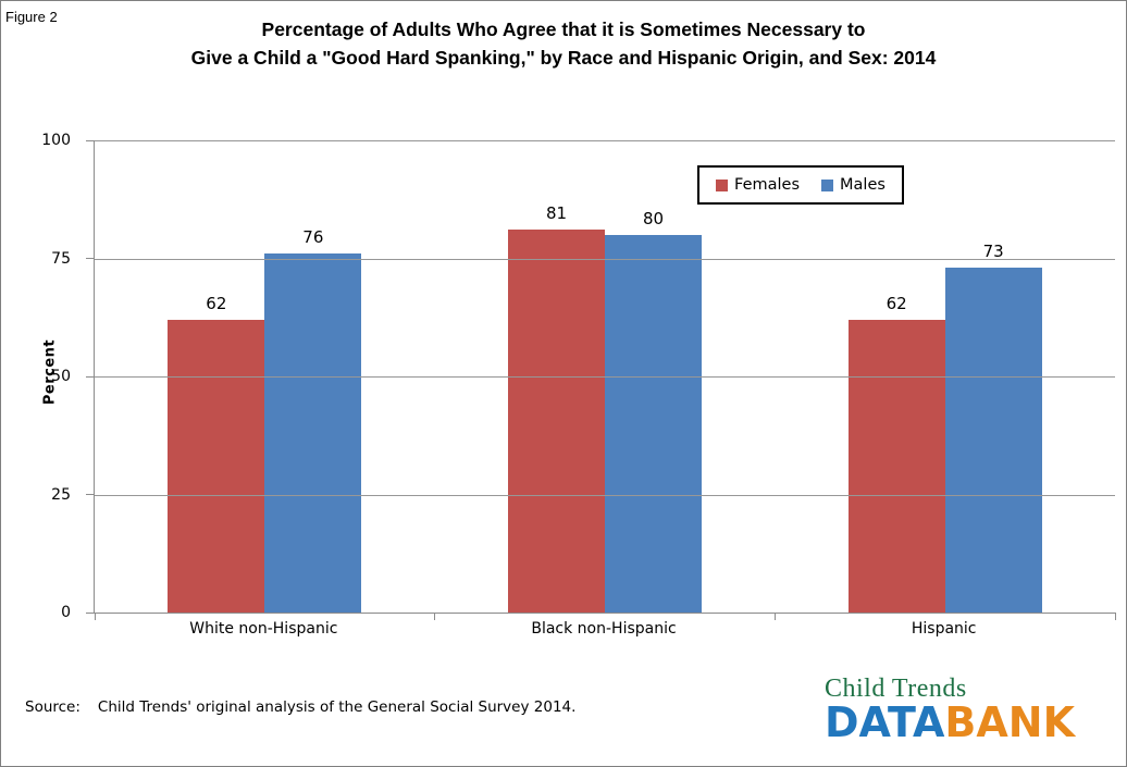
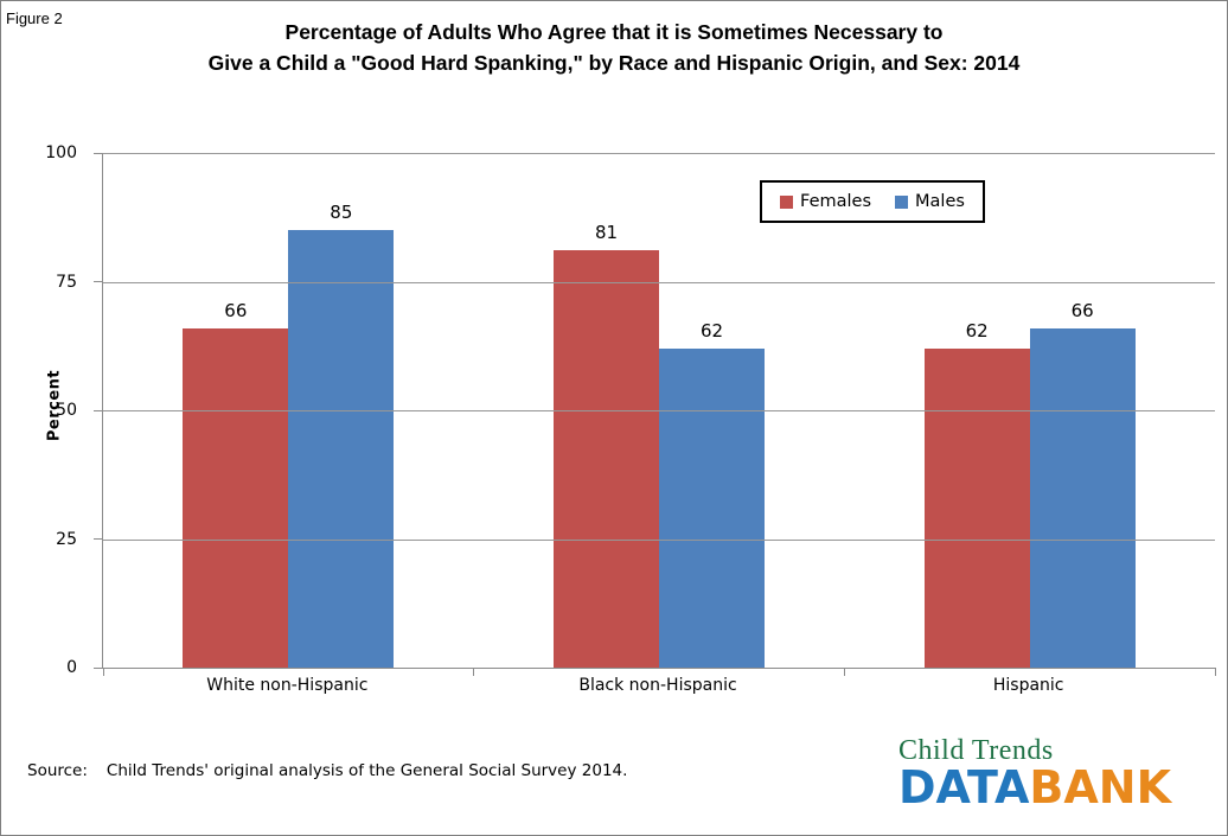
Females/White non-Hispanic: 62 -> 66
Males/White non-Hispanic: 76 -> 85
Males/Black non-Hispanic: 80 -> 62
Males/Hispanic: 73 -> 66
